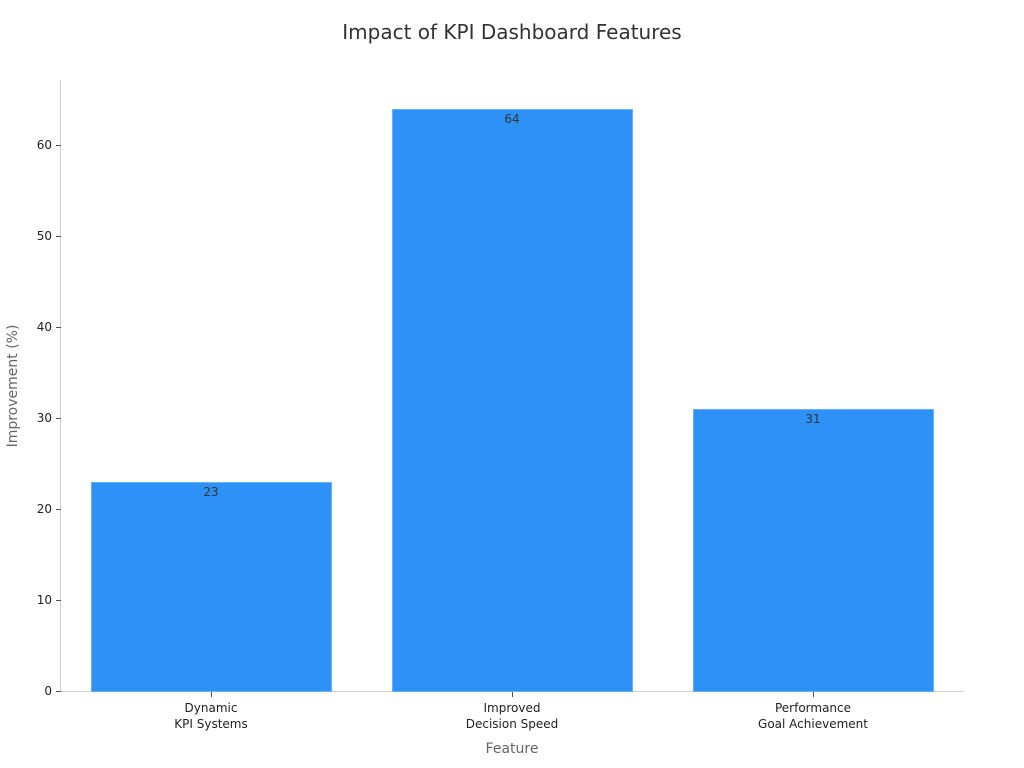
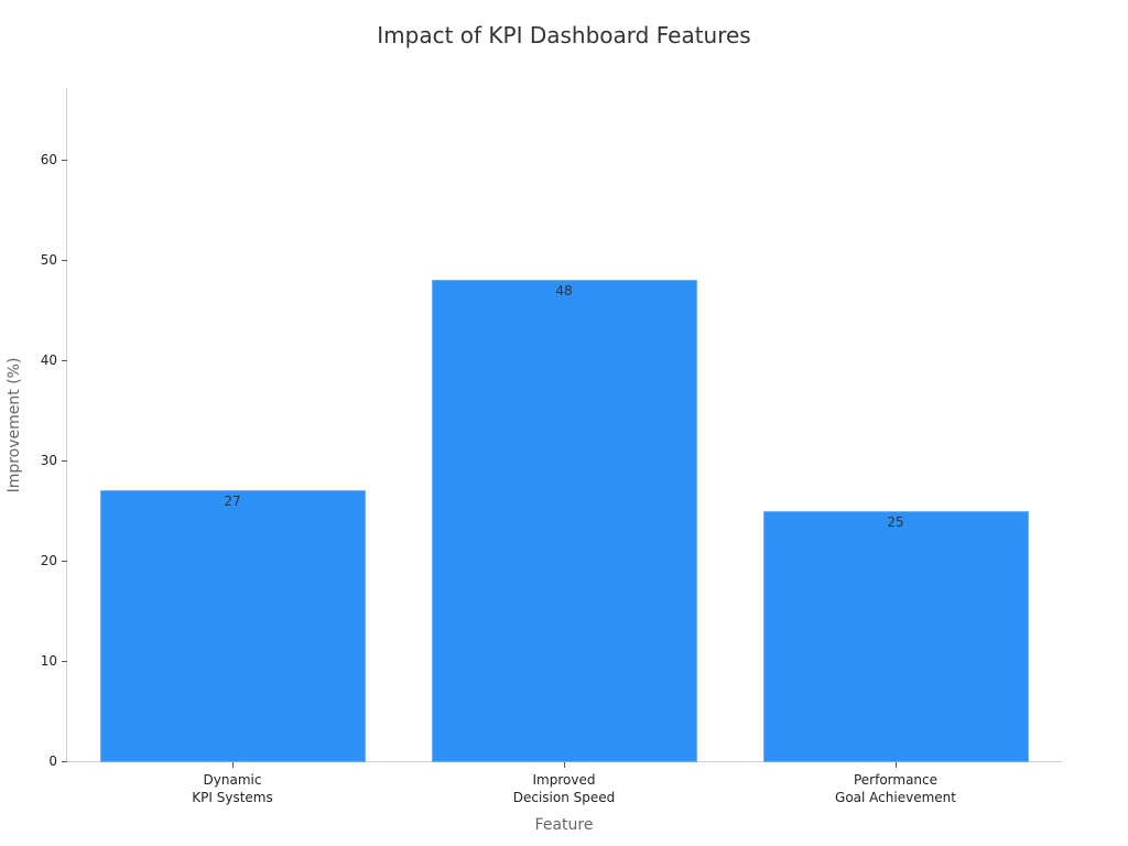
Dynamic KPI Systems: 23 -> 27
Improved Decision Speed: 64 -> 48
Performance Goal Achievement: 31 -> 25
